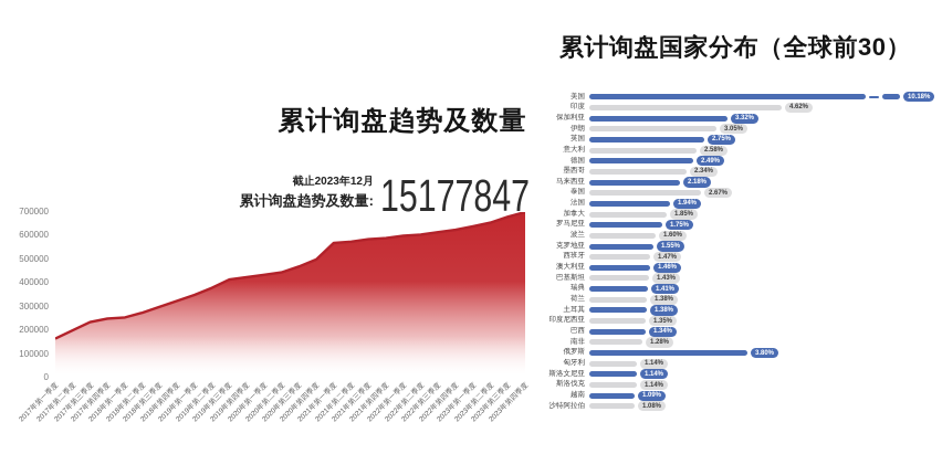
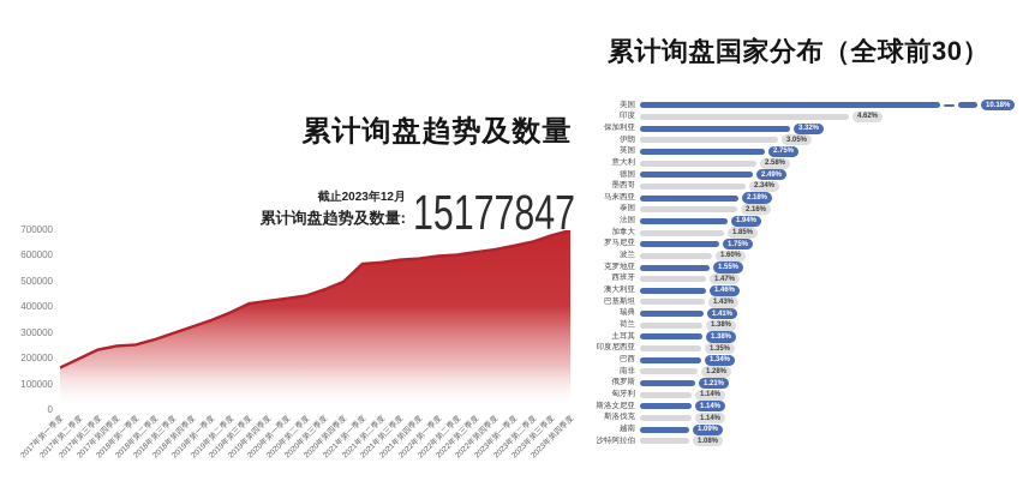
累计询盘国家分布（全球前30）/泰国: 2.67% -> 2.16%
累计询盘国家分布（全球前30）/俄罗斯: 3.80% -> 1.21%
